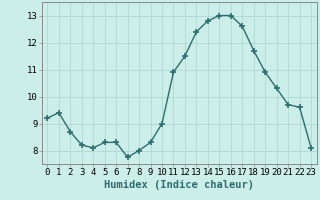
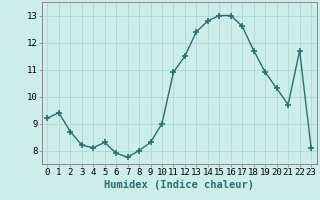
6: 8.30 -> 7.90
22: 9.60 -> 11.70
